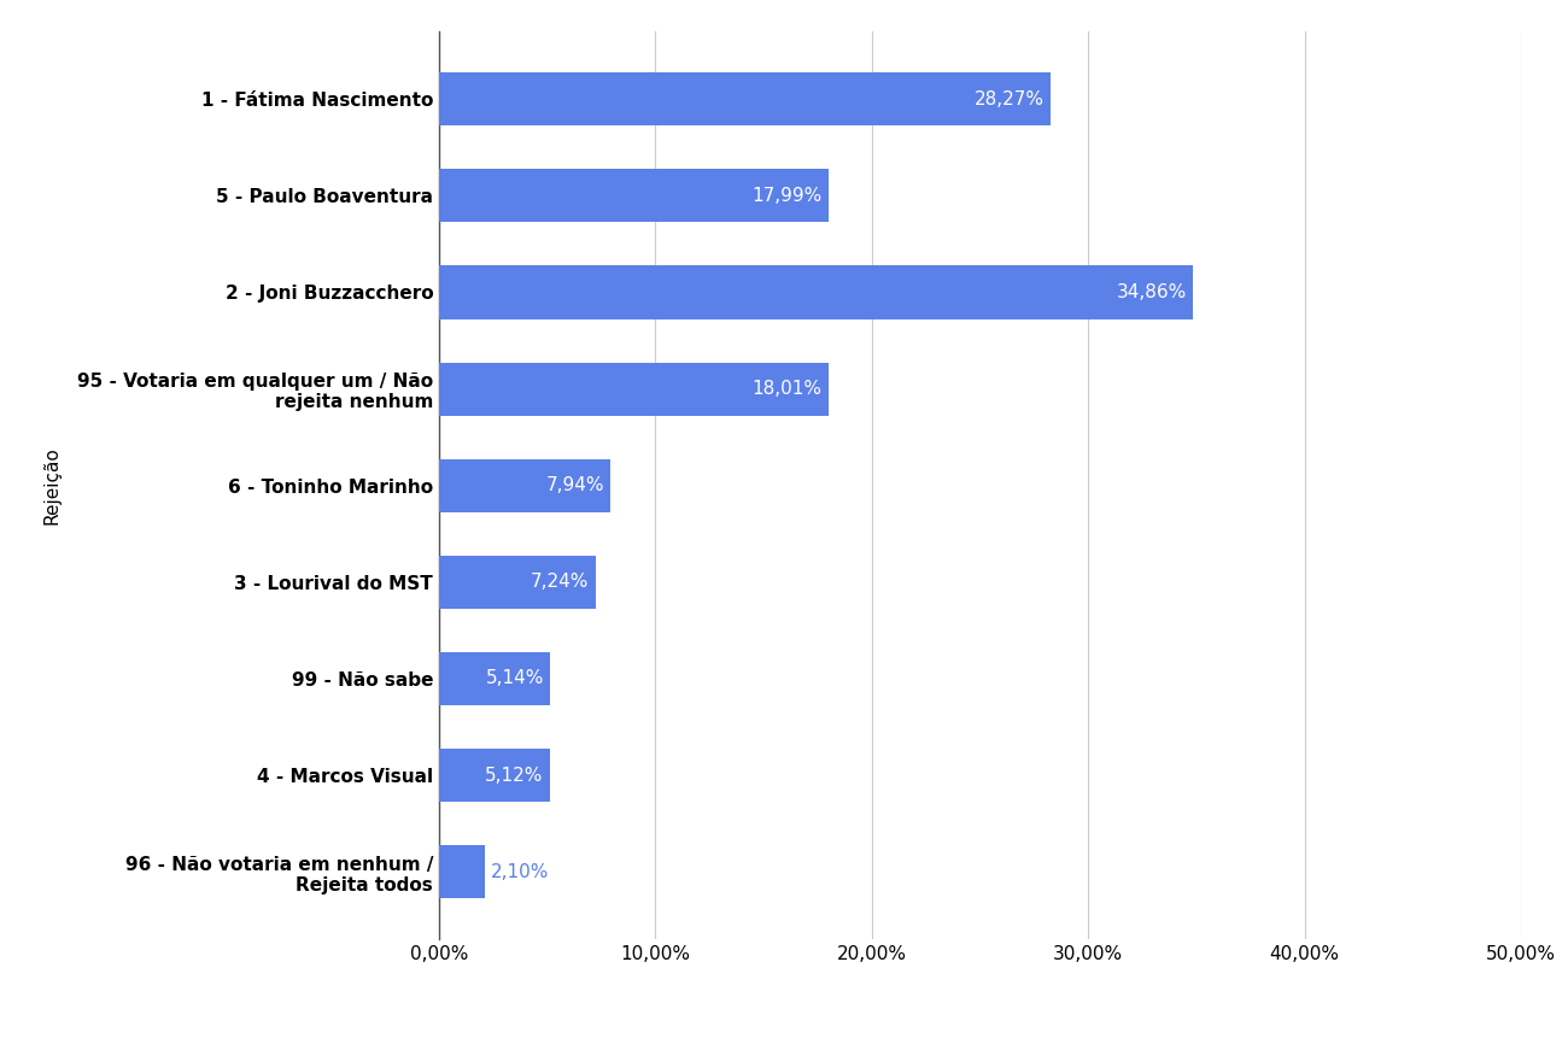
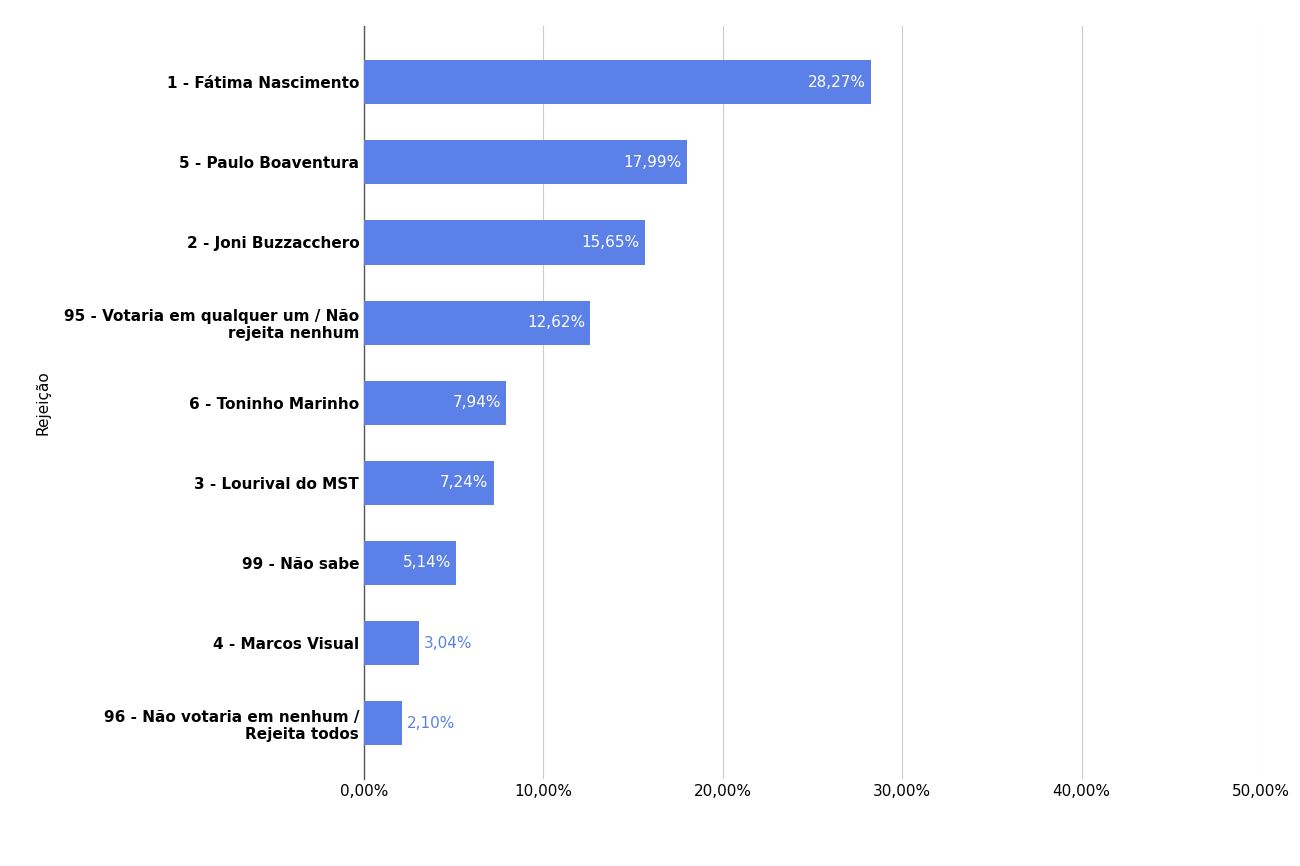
2 - Joni Buzzacchero: 34,86% -> 15,65%
95 - Votaria em qualquer um / Não rejeita nenhum: 18,01% -> 12,62%
4 - Marcos Visual: 5,12% -> 3,04%
